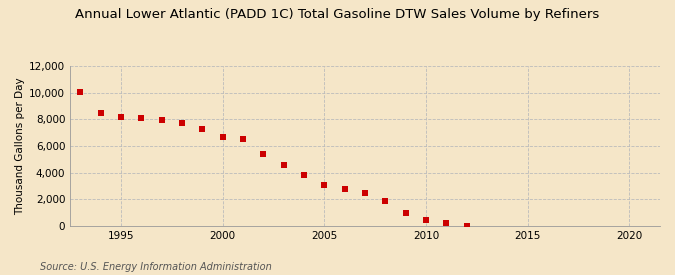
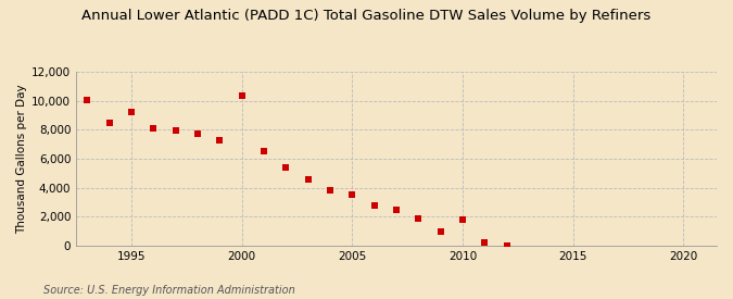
1995: 8,200 -> 9,200
2000: 6,700 -> 10,400
2005: 3,100 -> 3,500
2010: 400 -> 1,800
